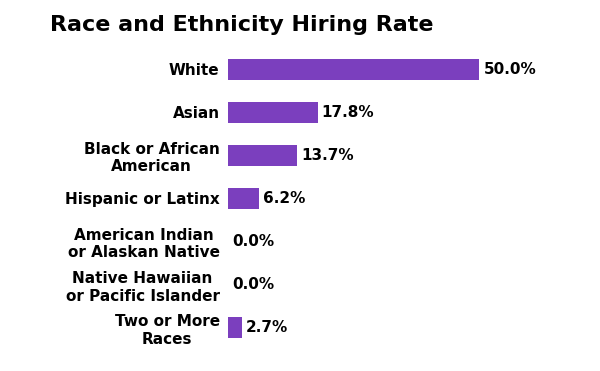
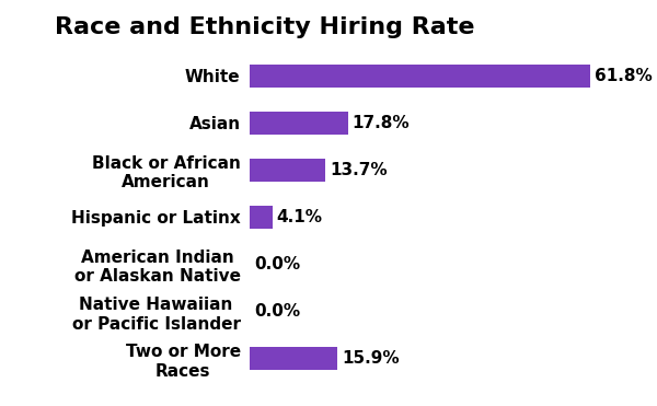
White: 50.0% -> 61.8%
Hispanic or Latinx: 6.2% -> 4.1%
Two or More Races: 2.7% -> 15.9%
